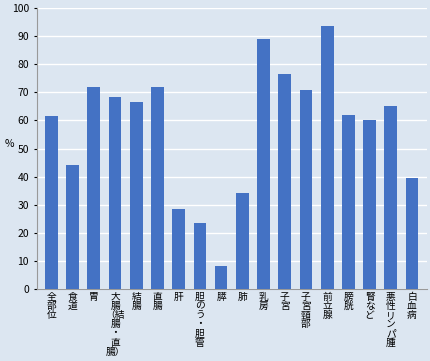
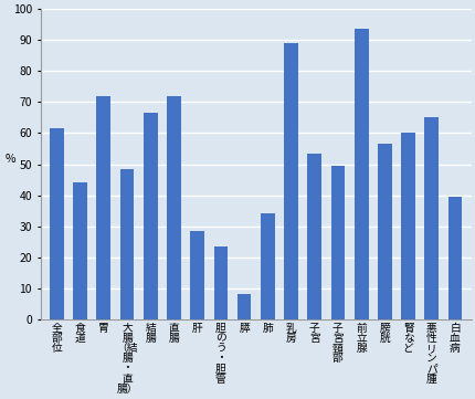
大 腸 （結 腸 ・ 直 腸）: 68.5 -> 48.5
子 宮: 76.5 -> 53.5
子 宮 頸 部: 71.0 -> 49.5
膀 胱: 62.0 -> 56.5
